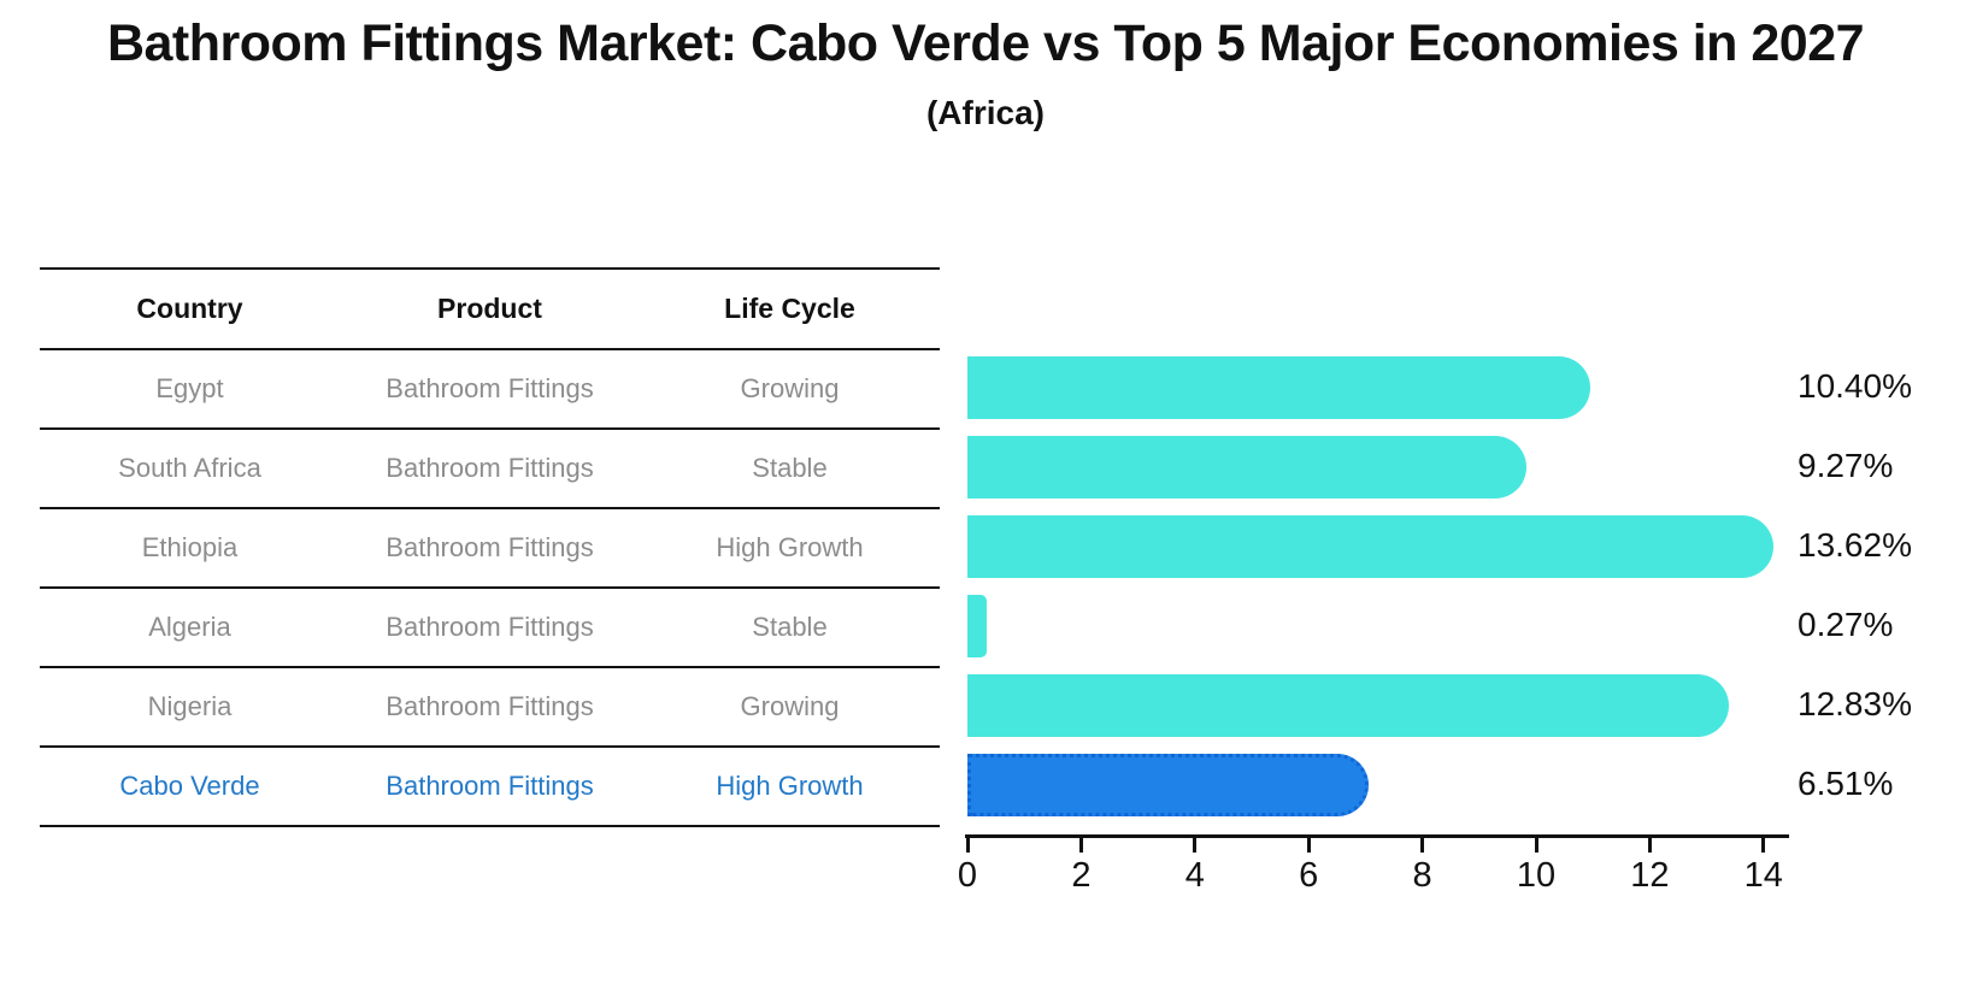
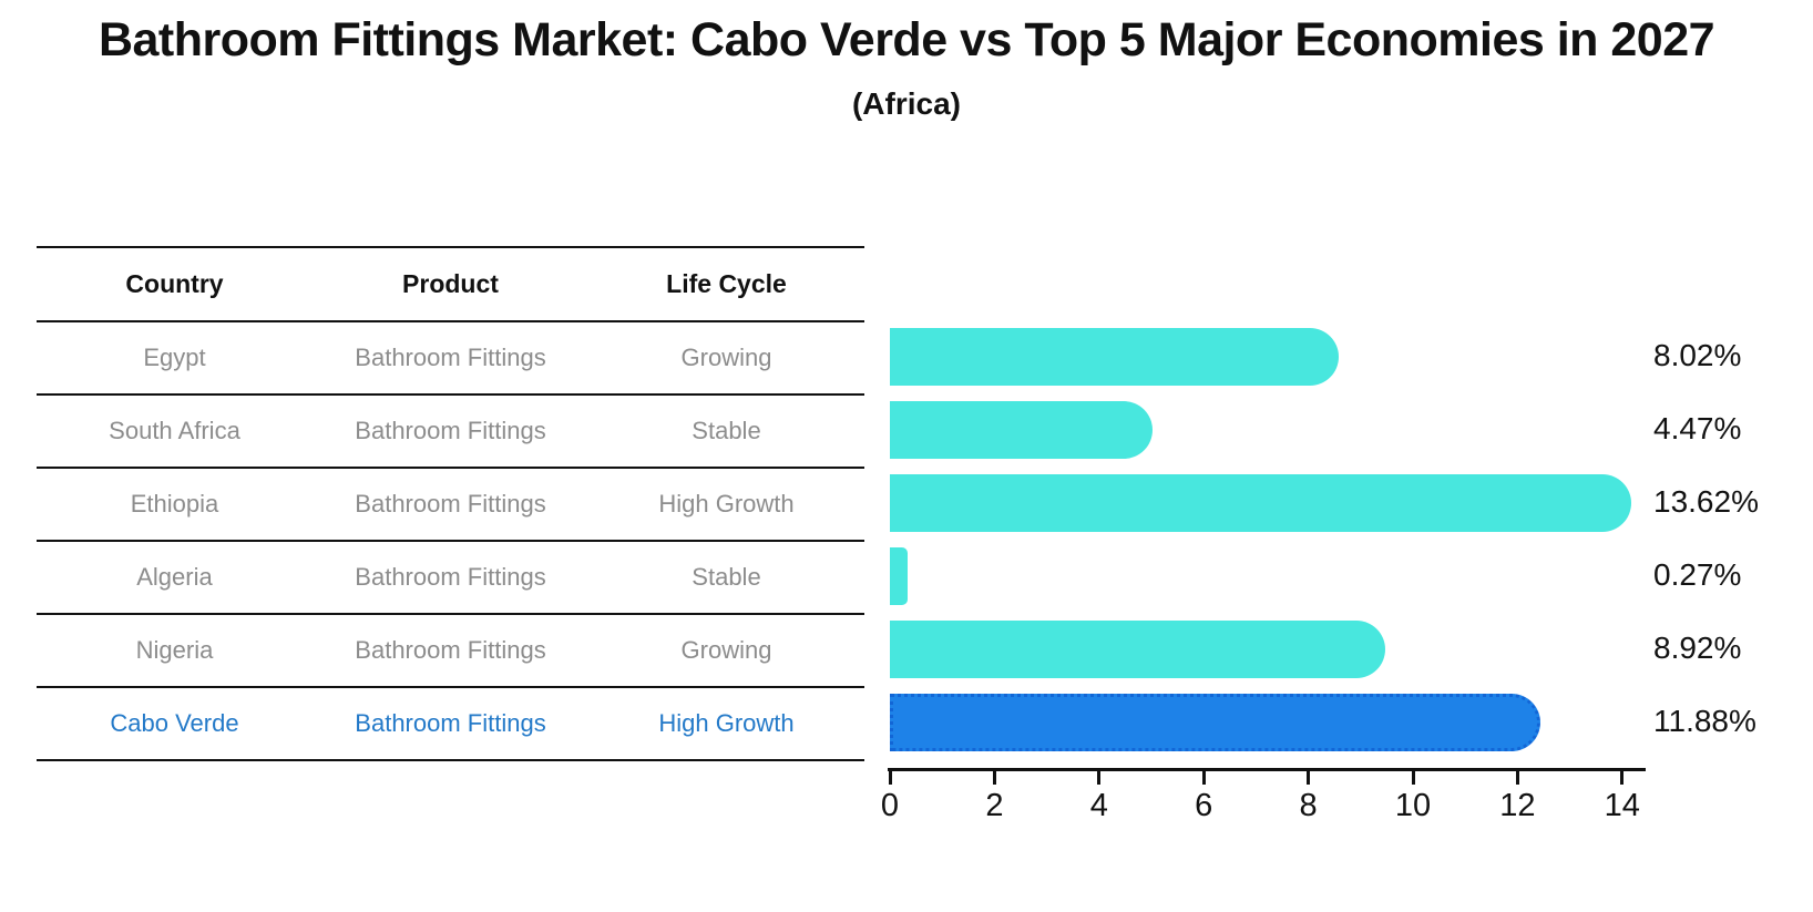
Egypt: 10.40% -> 8.02%
South Africa: 9.27% -> 4.47%
Nigeria: 12.83% -> 8.92%
Cabo Verde: 6.51% -> 11.88%
